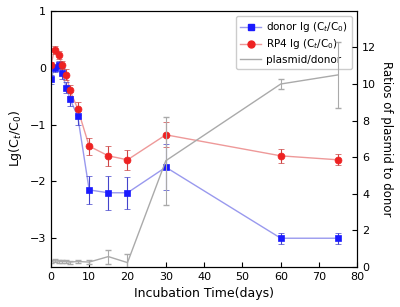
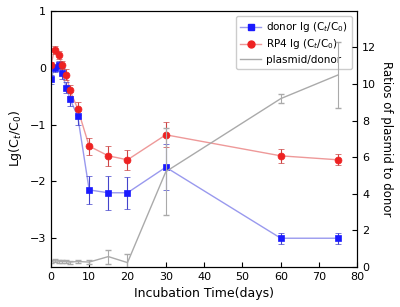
plasmid/donor/30: 5.8 -> 5.2
plasmid/donor/60: 10.0 -> 9.2
